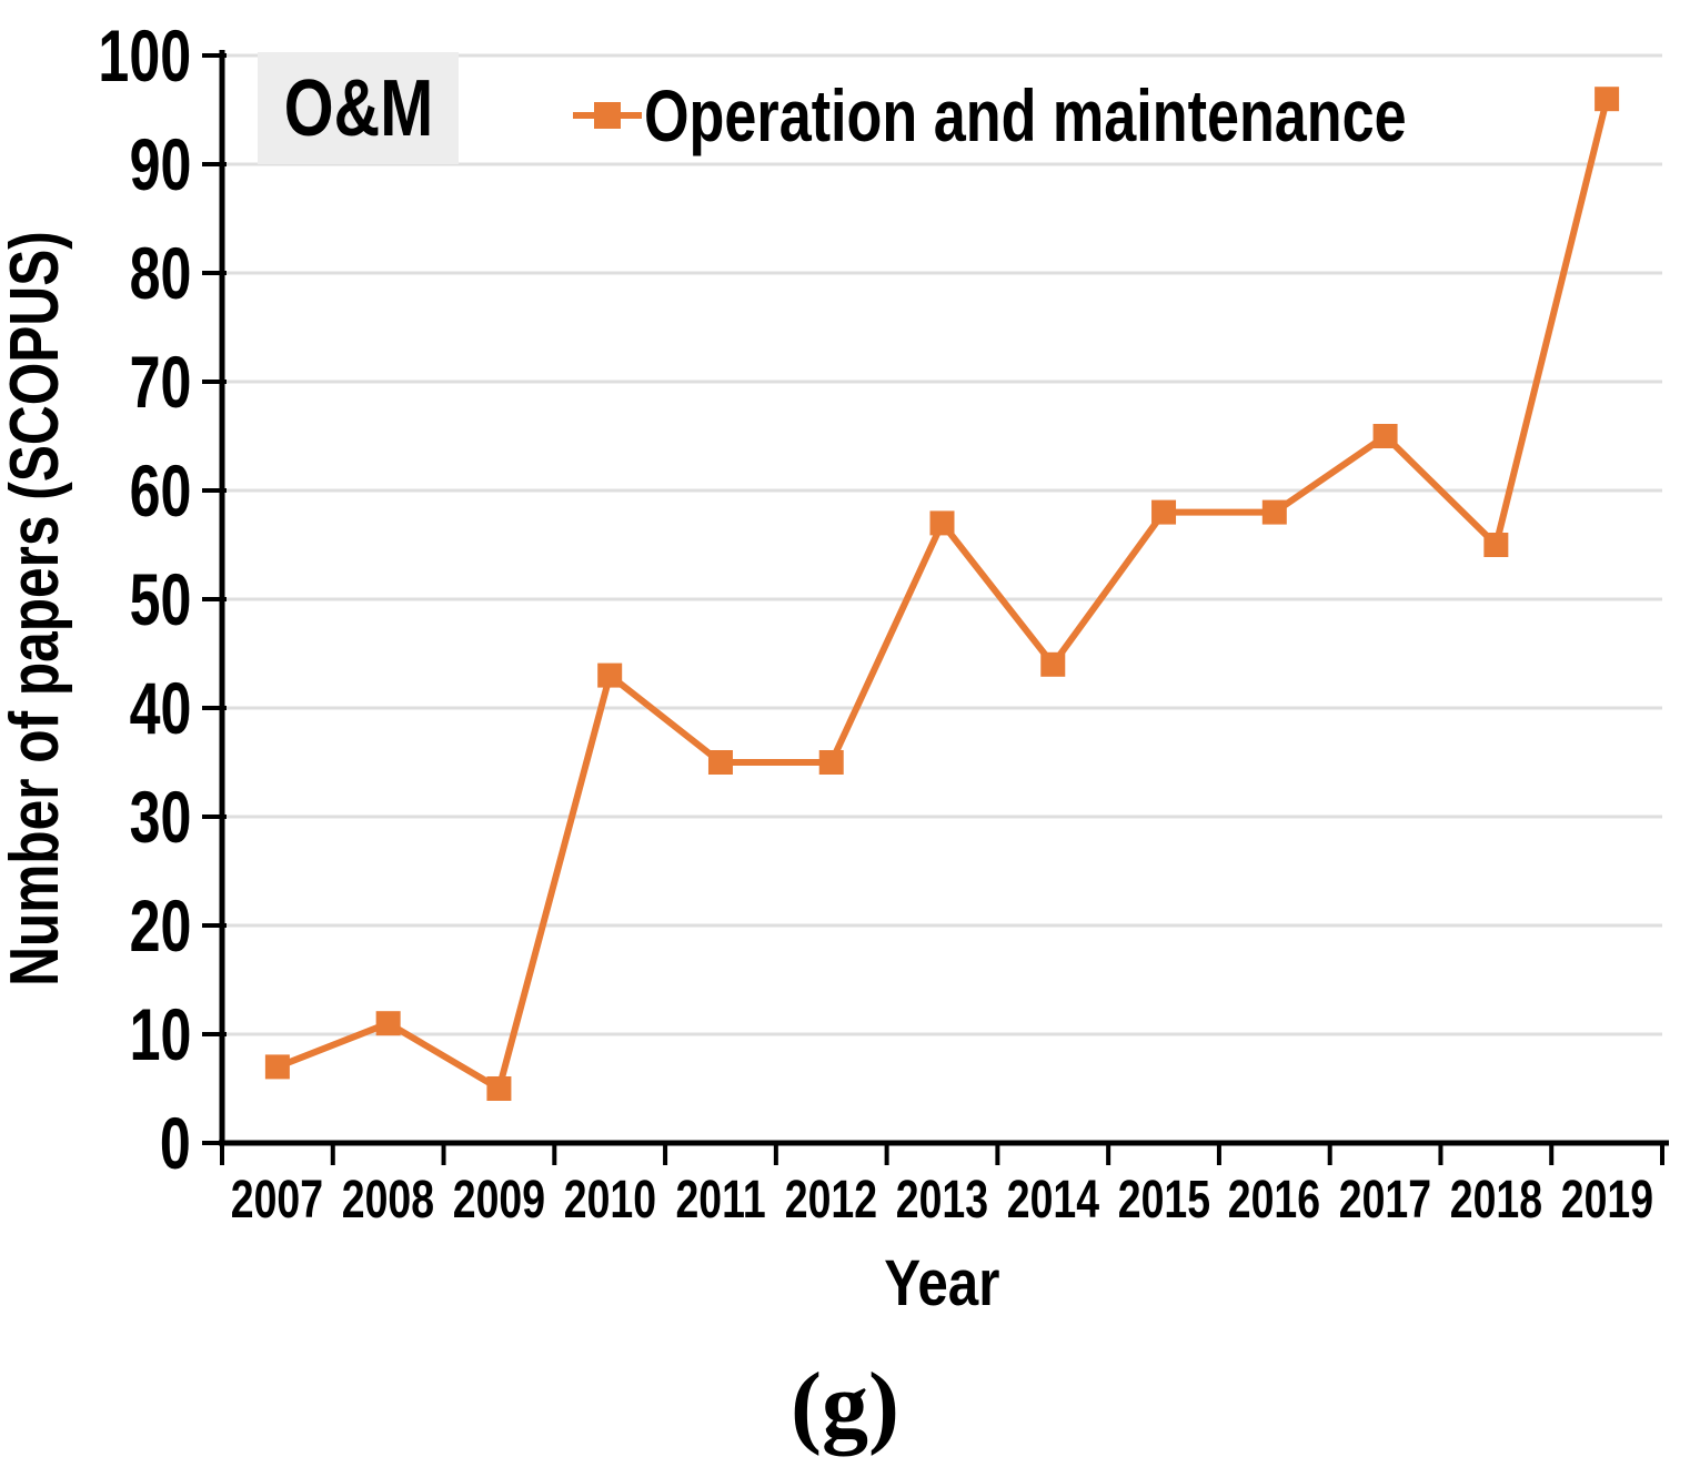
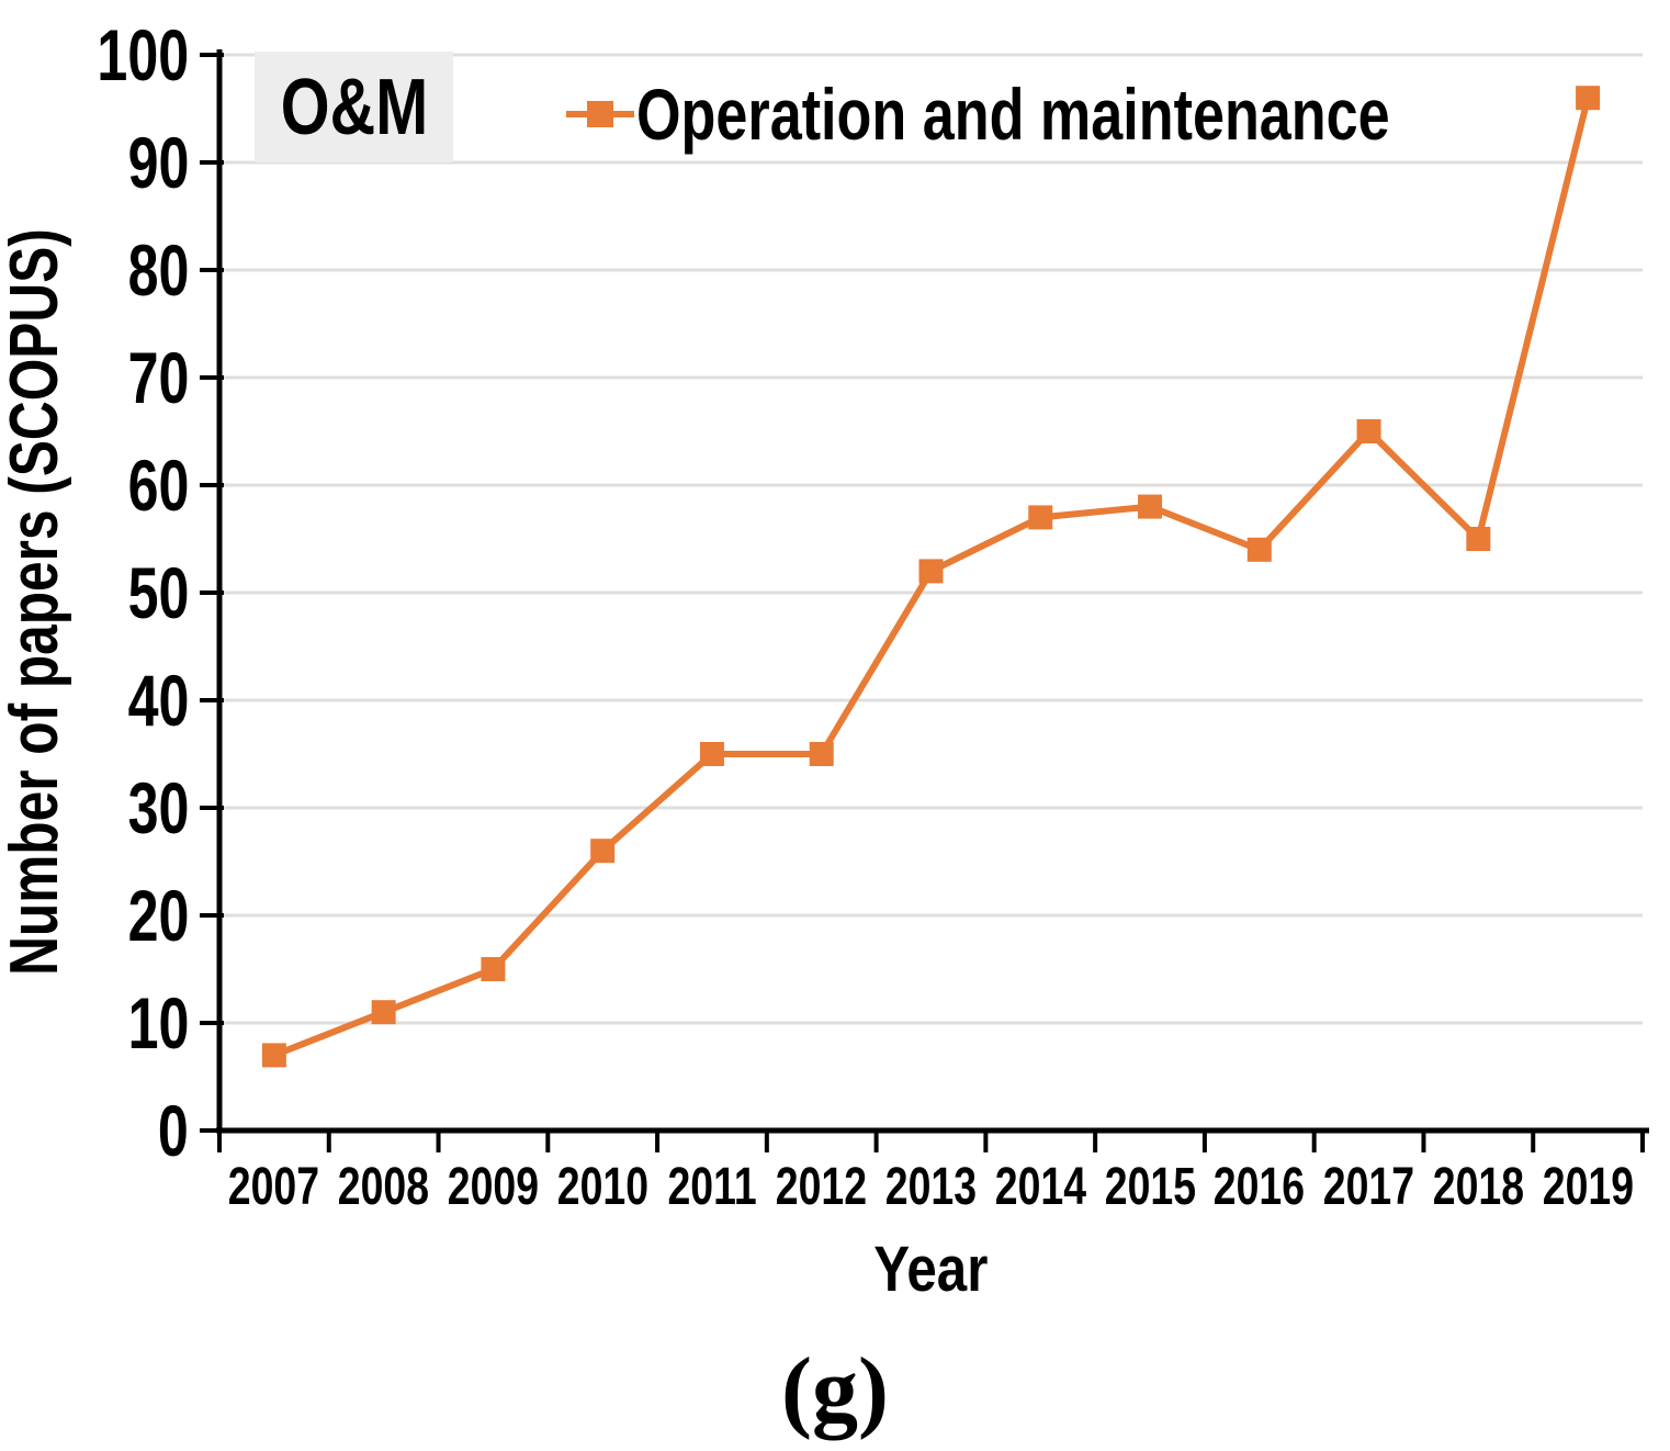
2009: 5 -> 15
2010: 43 -> 26
2013: 57 -> 52
2014: 44 -> 57
2016: 58 -> 54
